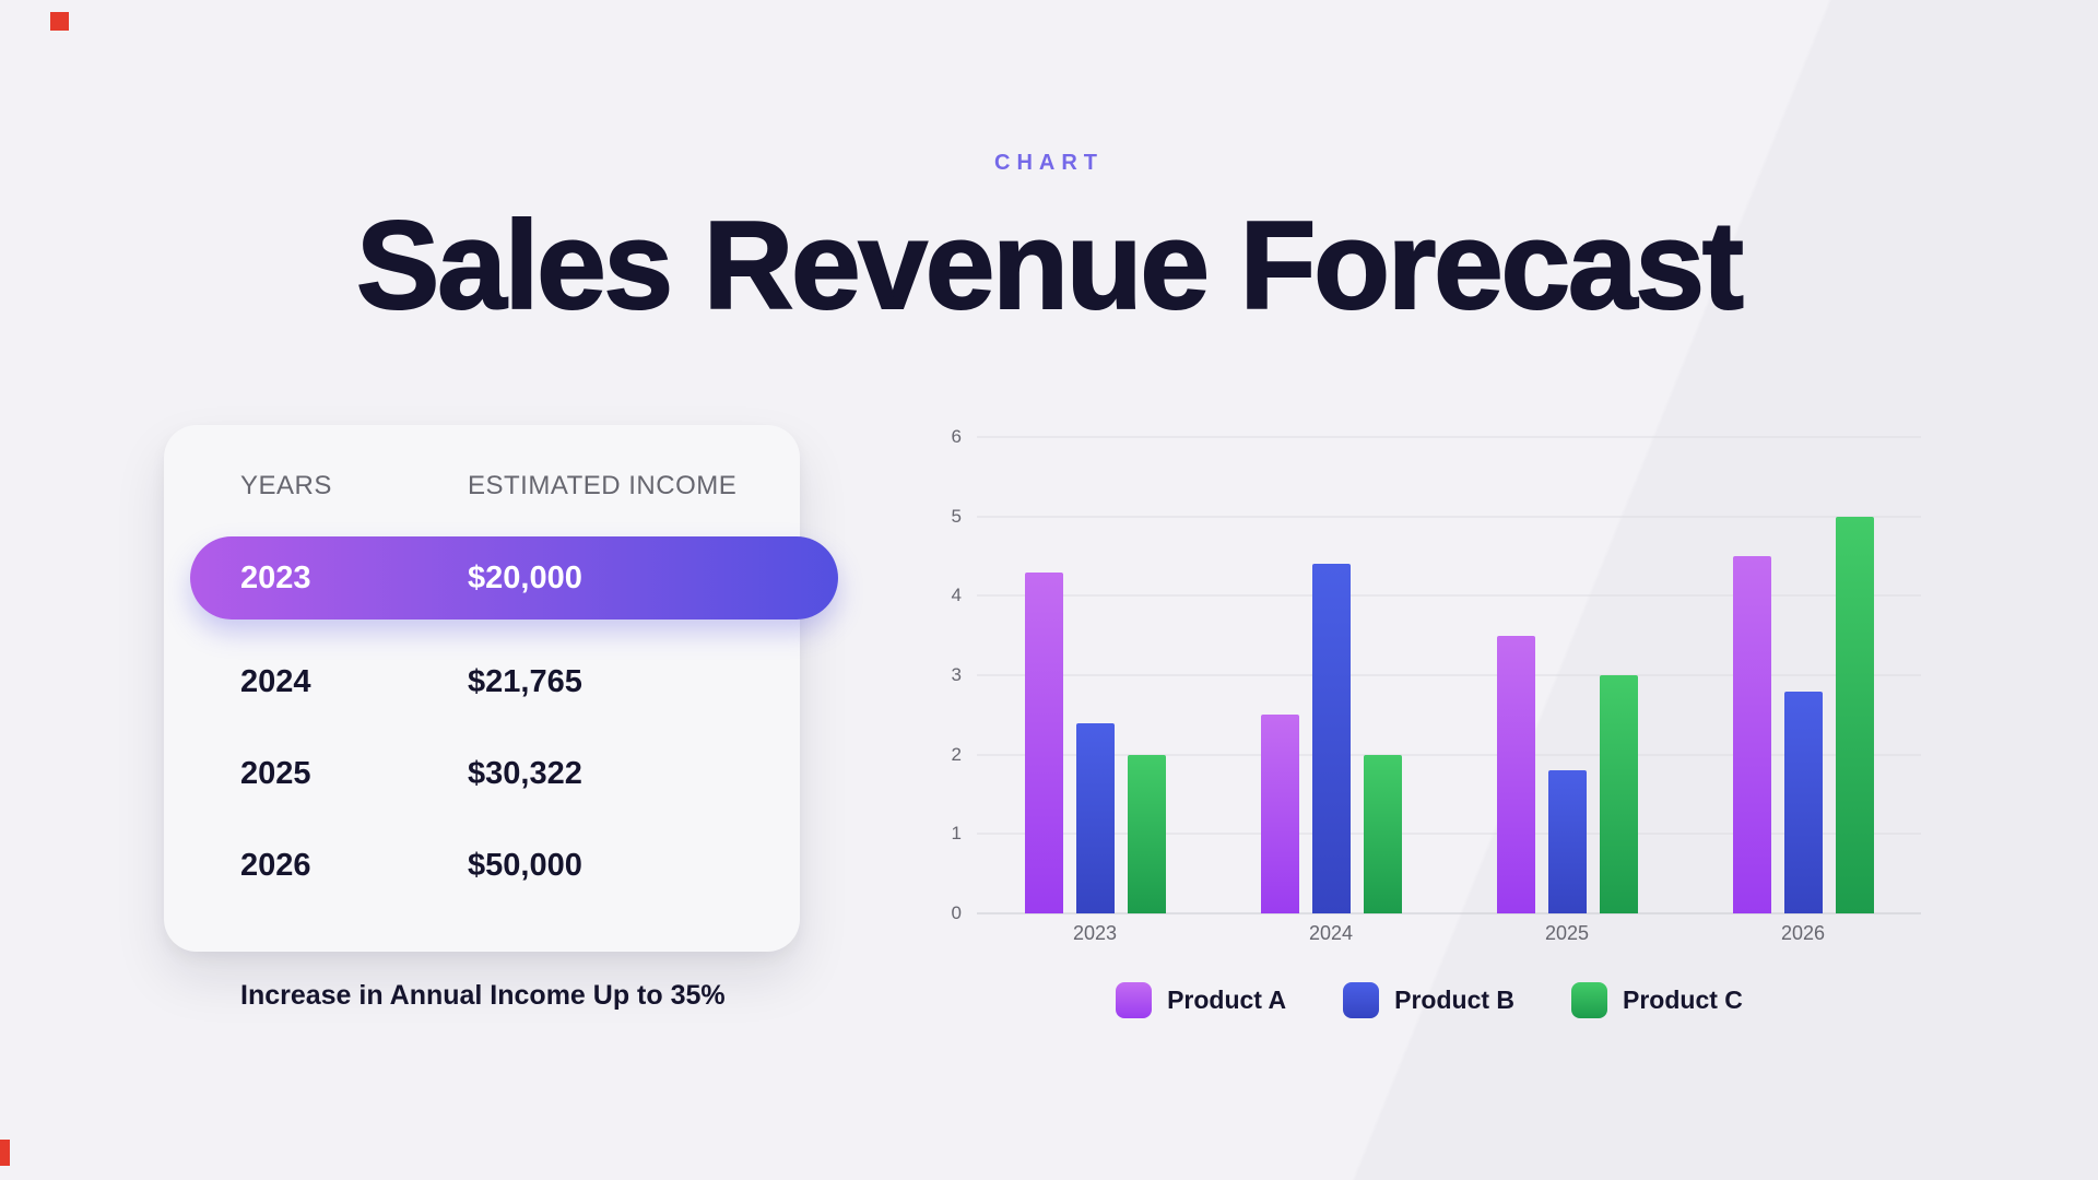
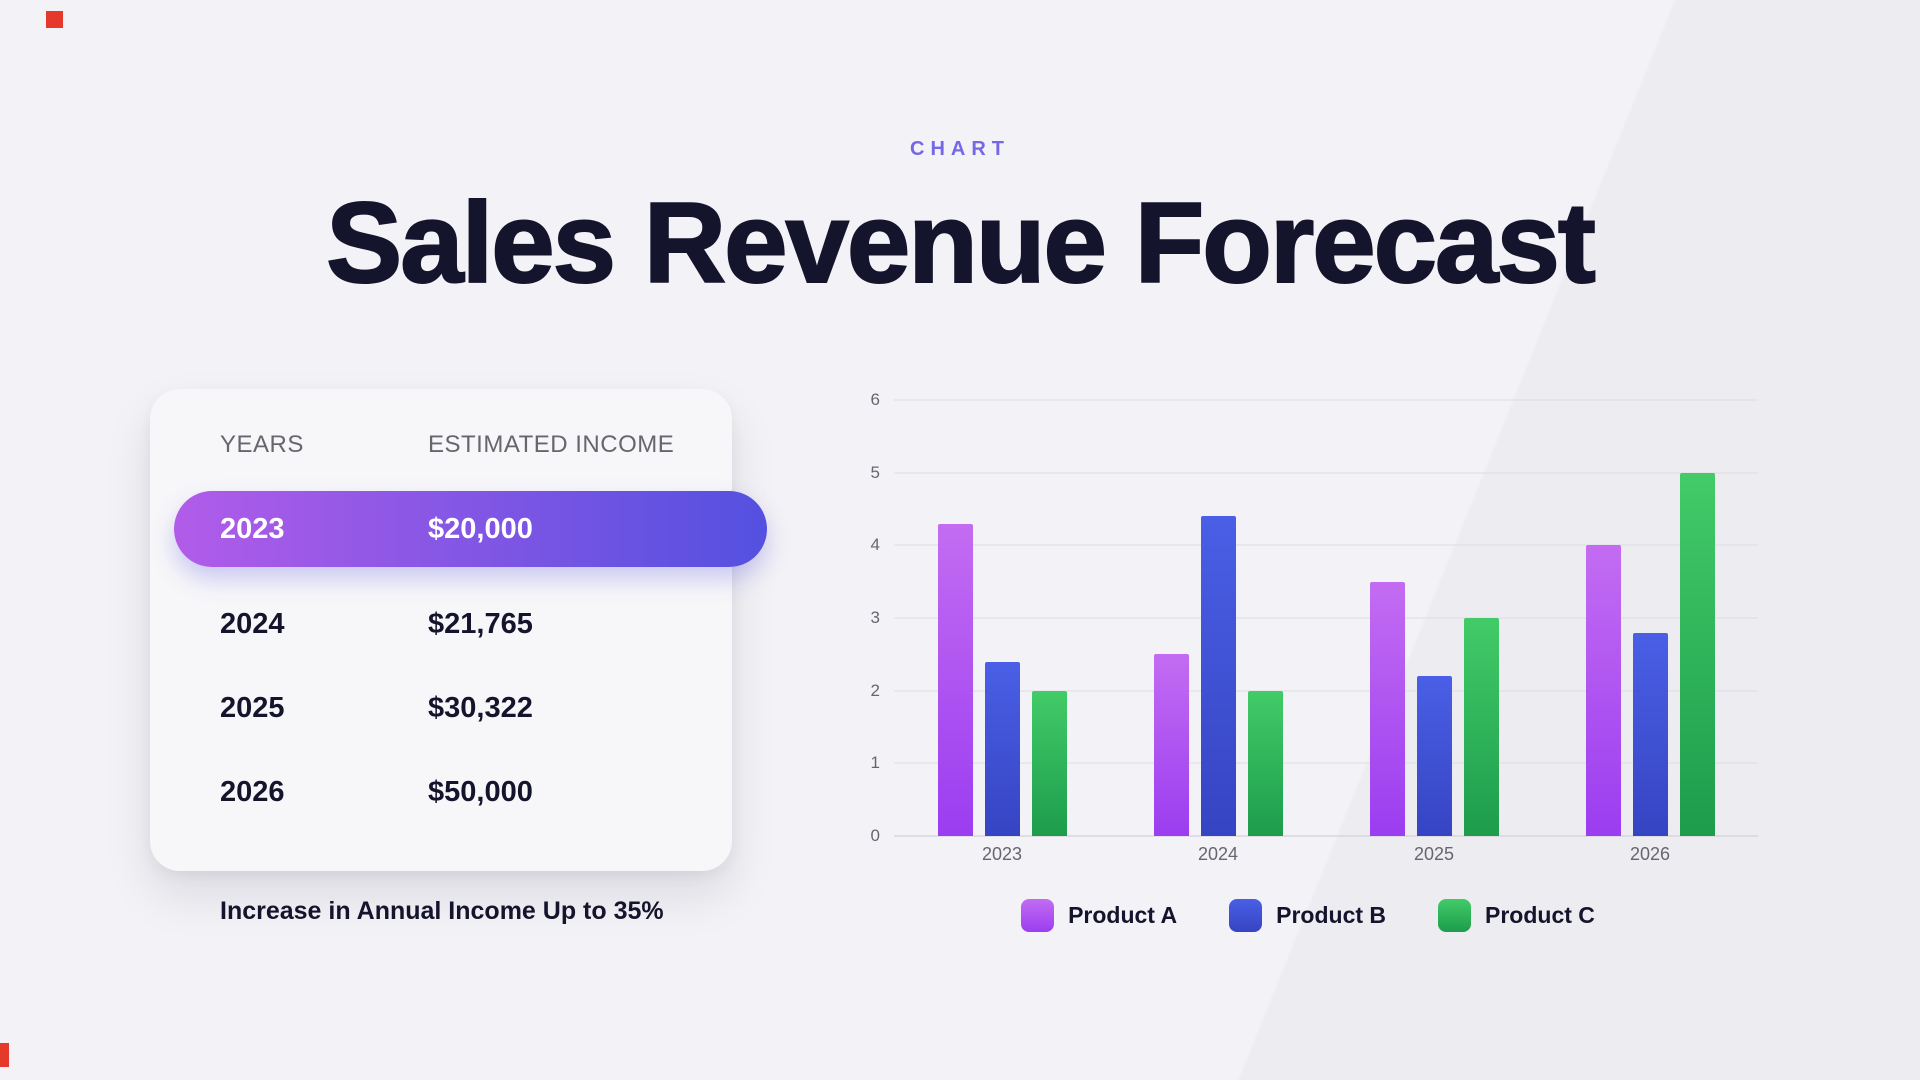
Product B/2025: 1.8 -> 2.2
Product A/2026: 4.5 -> 4.0
